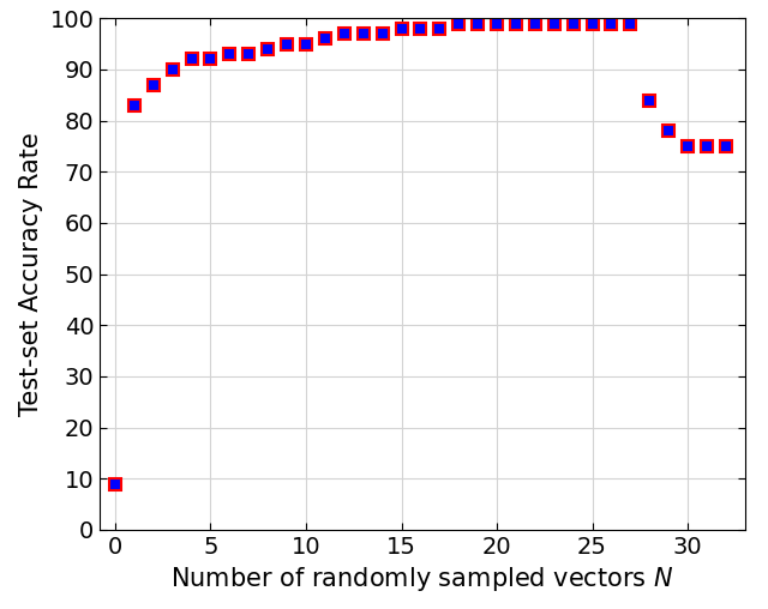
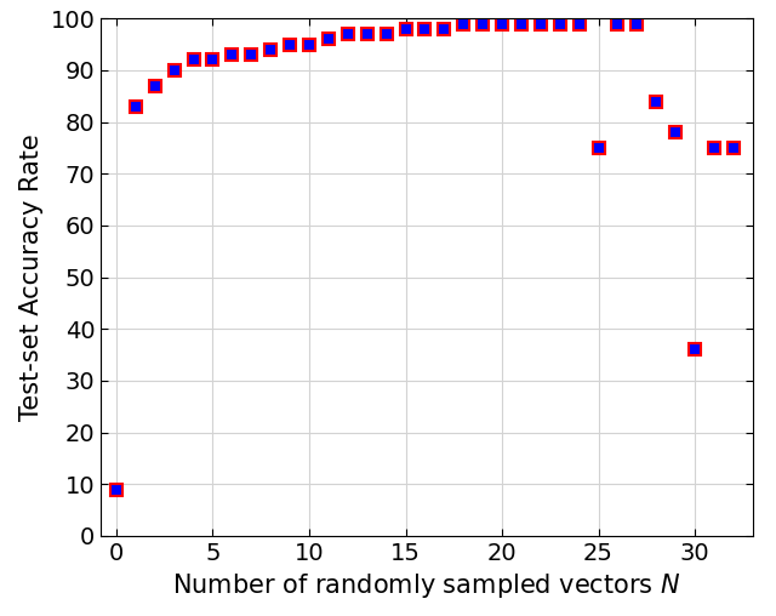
25: 99 -> 75
30: 75 -> 36
